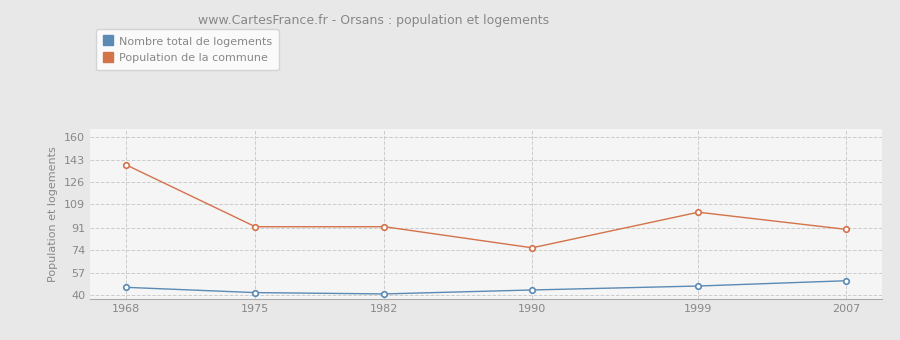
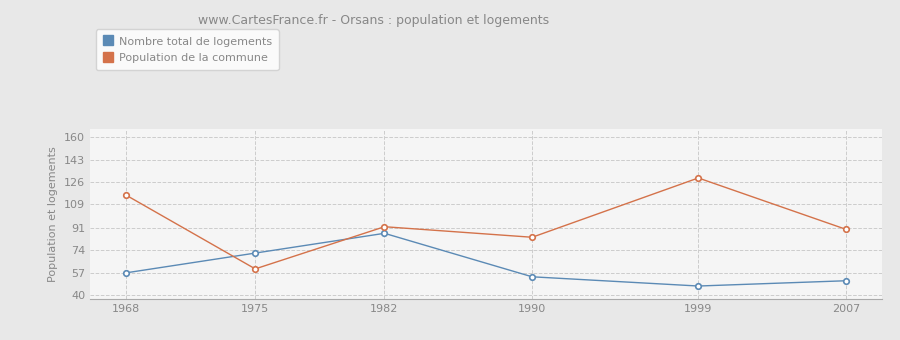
Nombre total de logements/1968: 46 -> 57
Population de la commune/1968: 139 -> 116
Nombre total de logements/1975: 42 -> 72
Population de la commune/1975: 92 -> 60
Nombre total de logements/1982: 41 -> 87
Nombre total de logements/1990: 44 -> 54
Population de la commune/1990: 76 -> 84
Population de la commune/1999: 103 -> 129
